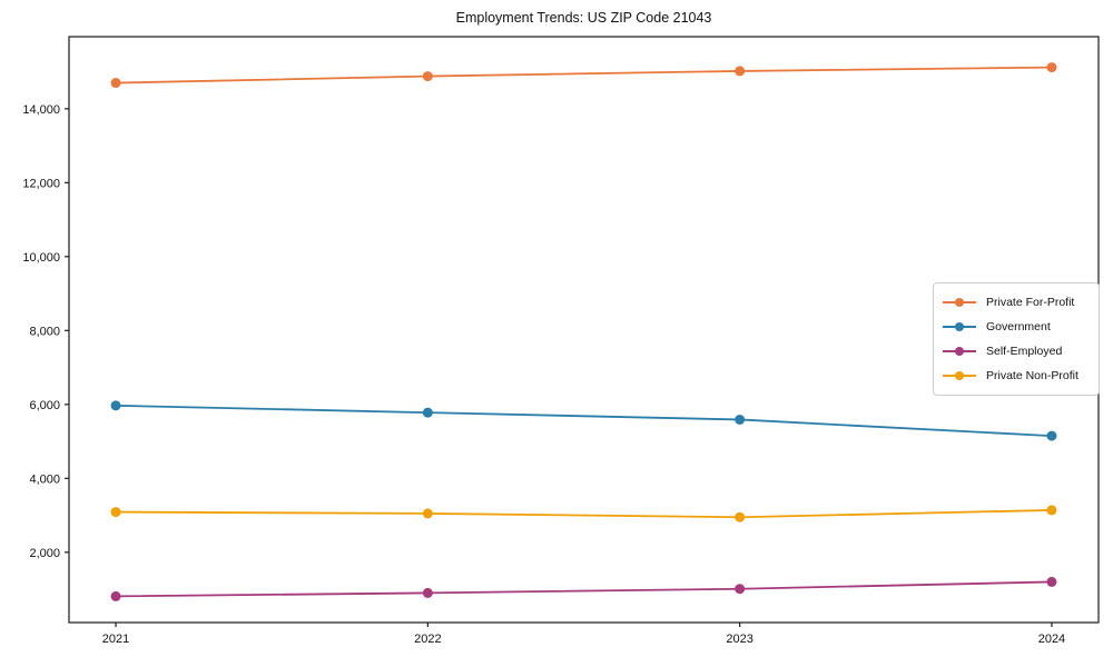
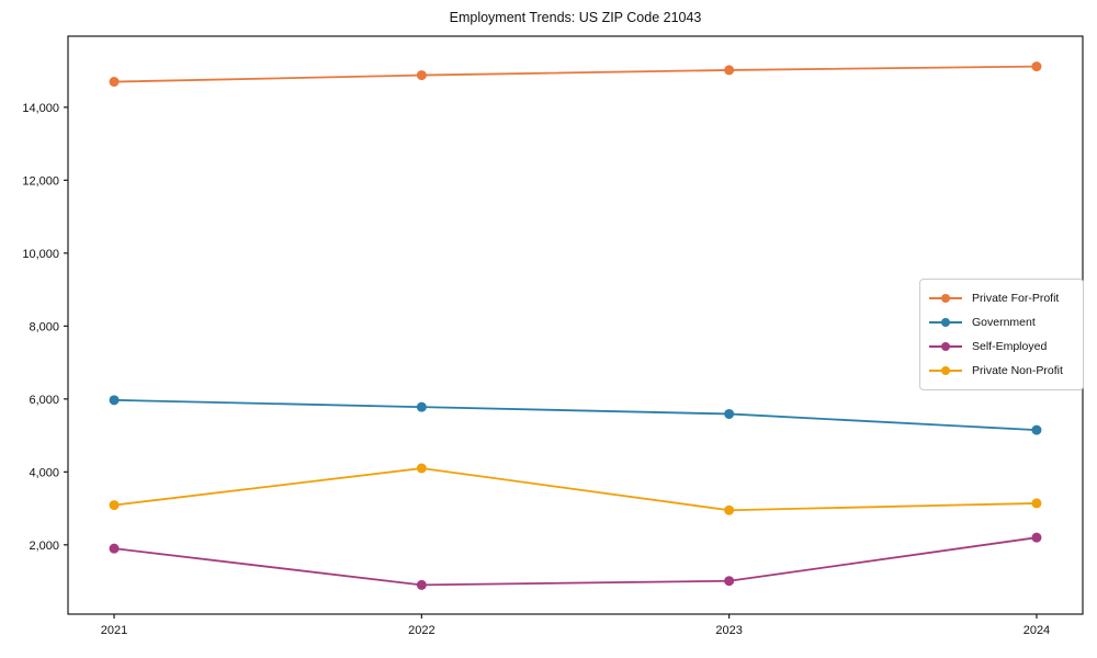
Self-Employed/2021: 800 -> 1900
Private Non-Profit/2022: 3000 -> 4100
Self-Employed/2024: 1200 -> 2200
